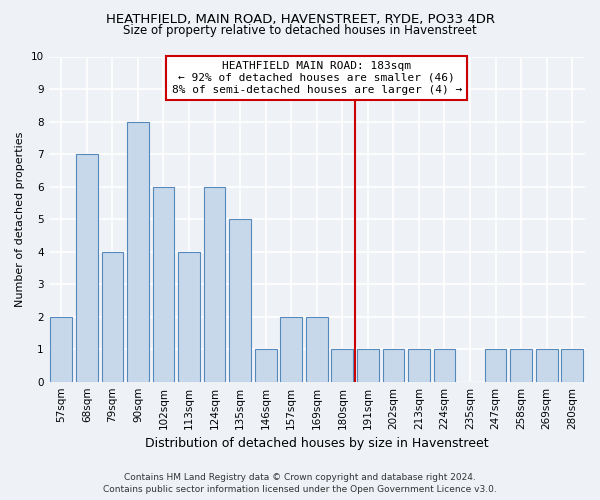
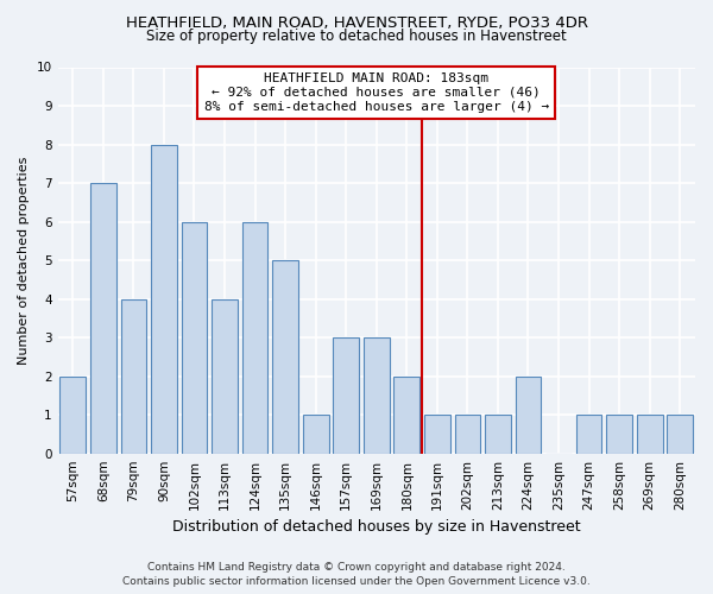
157sqm: 2 -> 3
169sqm: 2 -> 3
180sqm: 1 -> 2
224sqm: 1 -> 2
